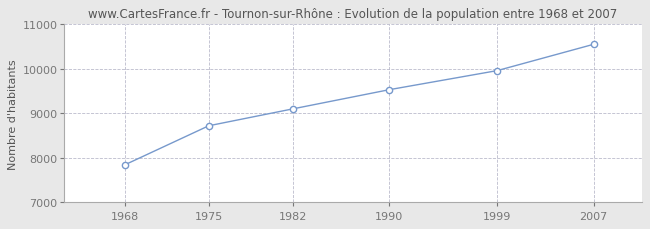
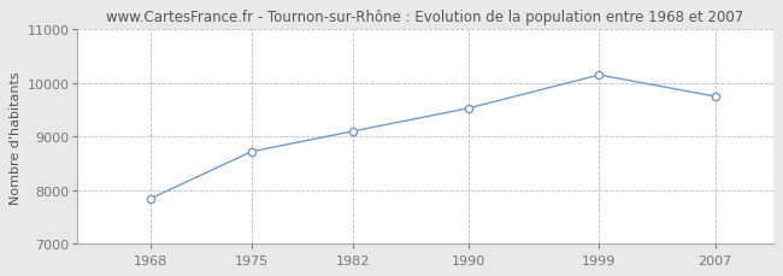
1999: 9960 -> 10150
2007: 10550 -> 9750
